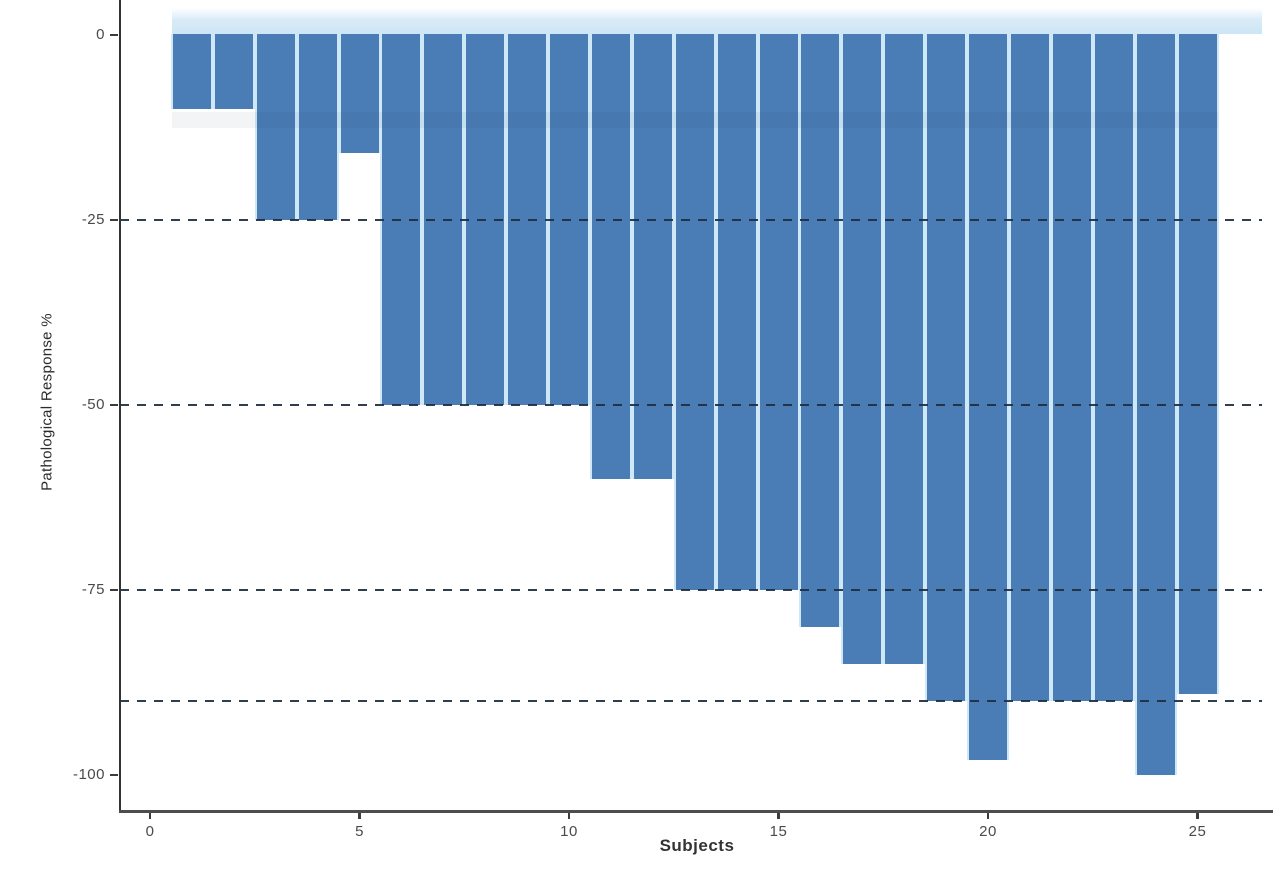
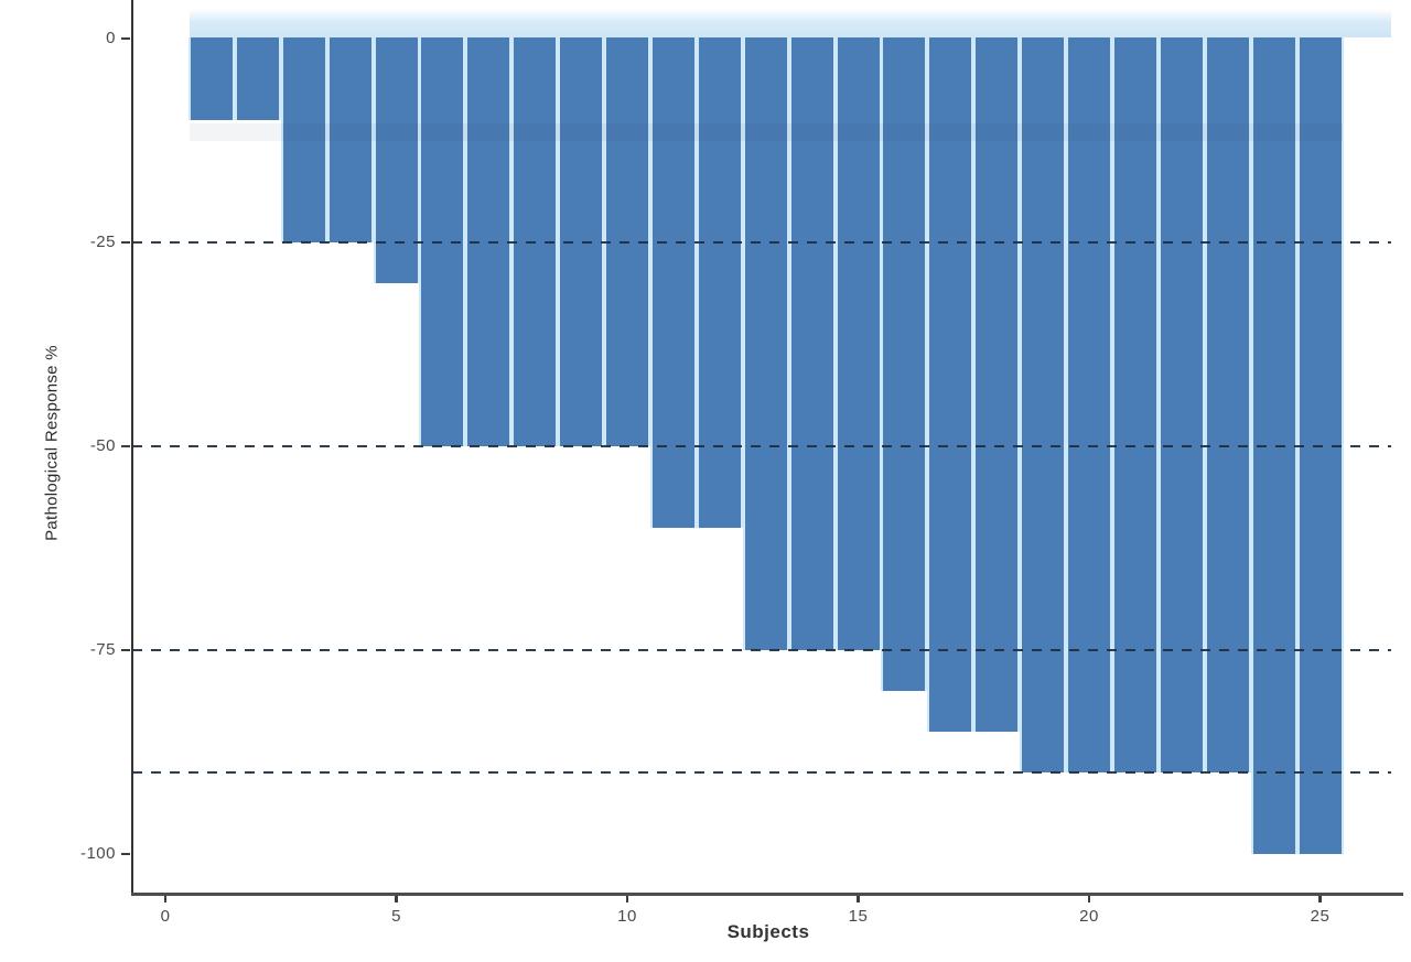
5: -16 -> -30
20: -98 -> -90
25: -89 -> -100
